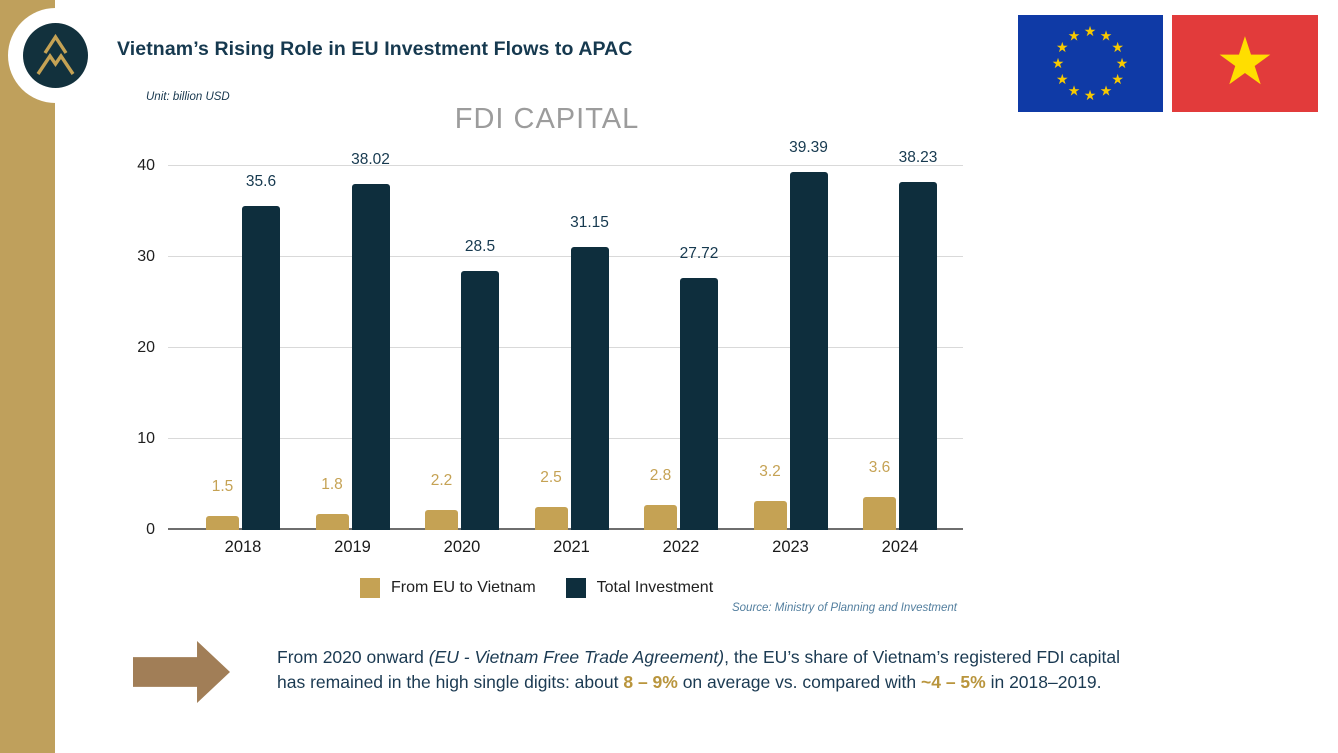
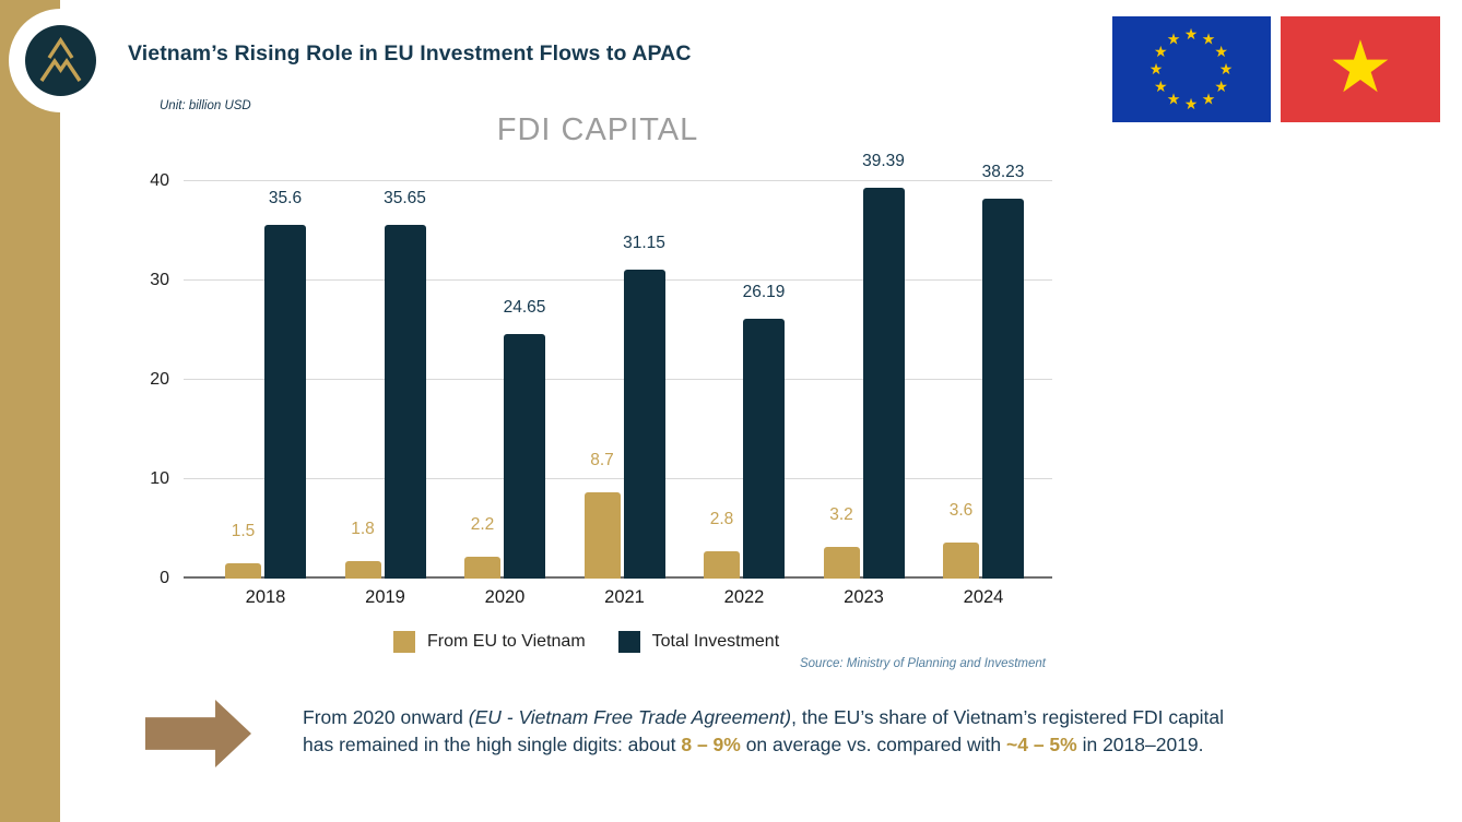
Total Investment/2019: 38.02 -> 35.65
Total Investment/2020: 28.5 -> 24.65
From EU to Vietnam/2021: 2.5 -> 8.7
Total Investment/2022: 27.72 -> 26.19
